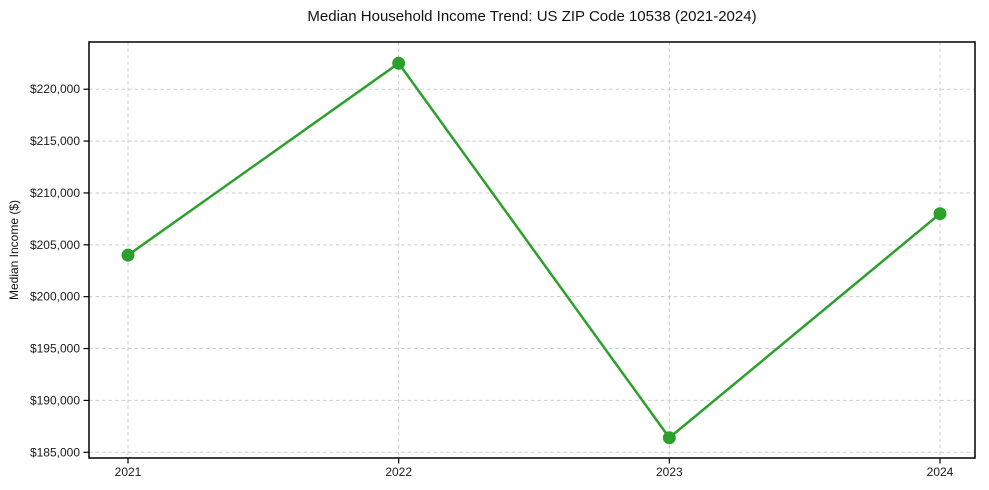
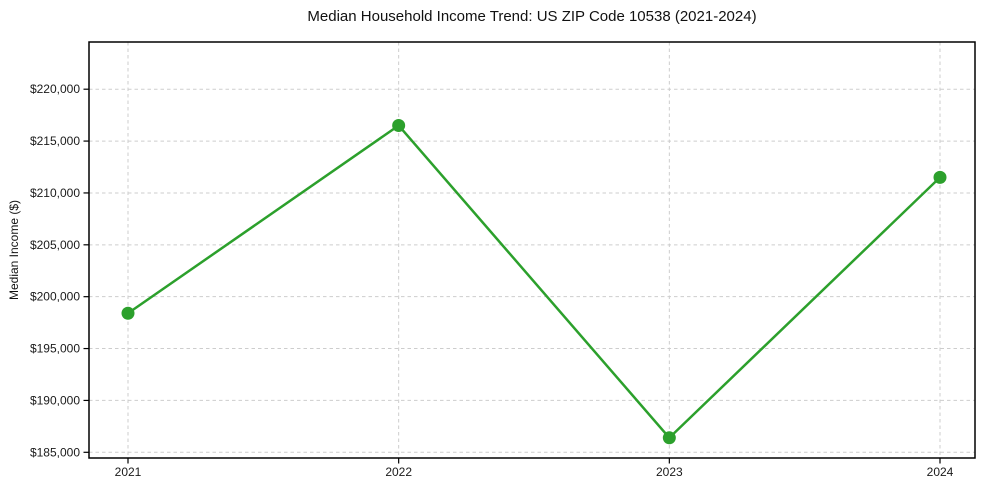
2021: $204000 -> $198400
2022: $222500 -> $216500
2024: $208000 -> $211500
